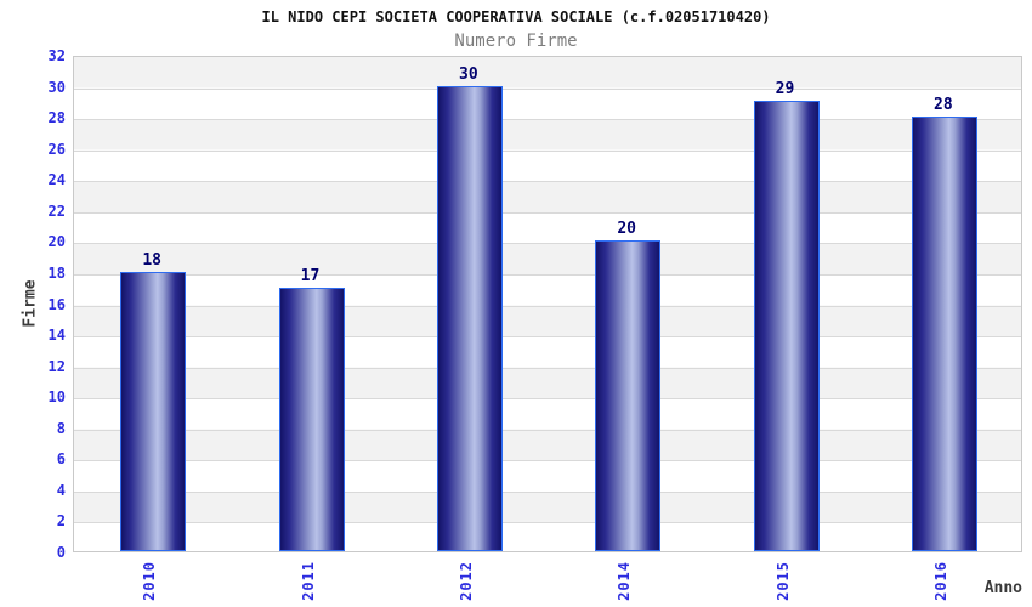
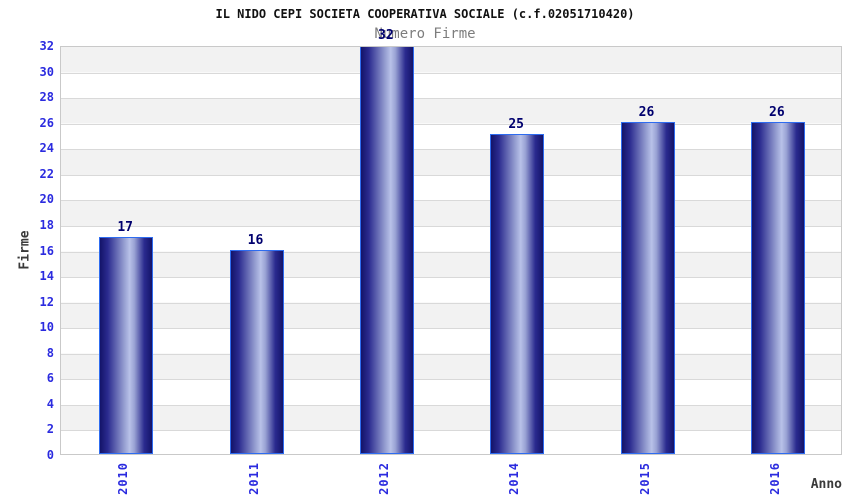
2010: 18 -> 17
2011: 17 -> 16
2012: 30 -> 32
2014: 20 -> 25
2015: 29 -> 26
2016: 28 -> 26
